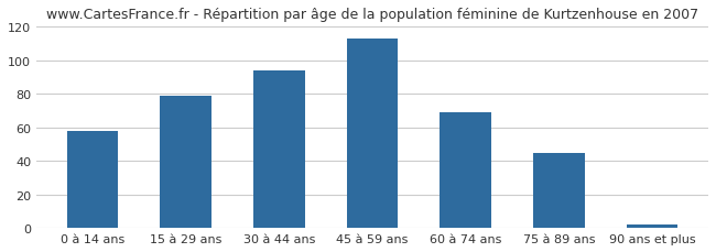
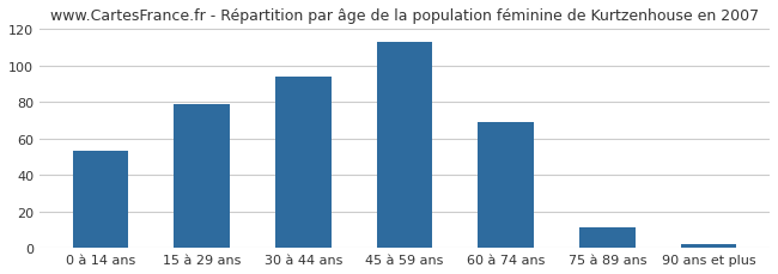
0 à 14 ans: 58 -> 53
75 à 89 ans: 45 -> 11
